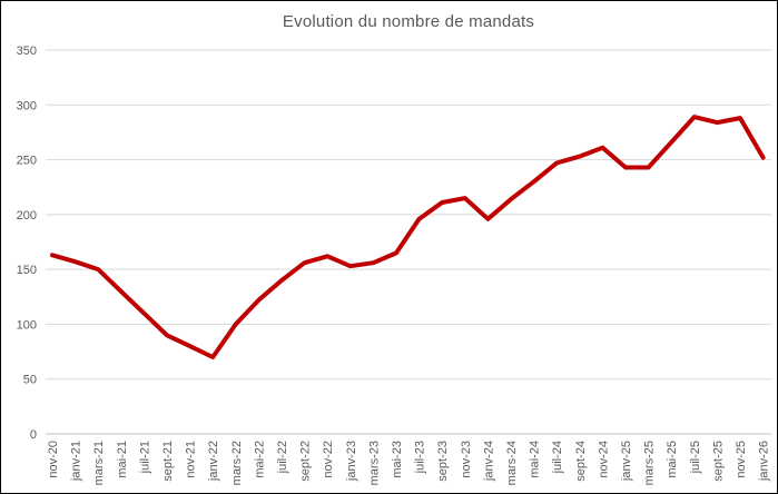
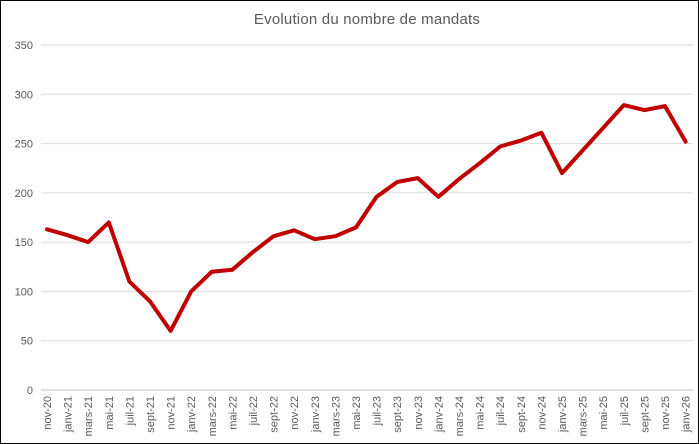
mai-21: 130 -> 170
nov-21: 80 -> 60
janv-22: 70 -> 100
mars-22: 100 -> 120
janv-25: 240 -> 220
